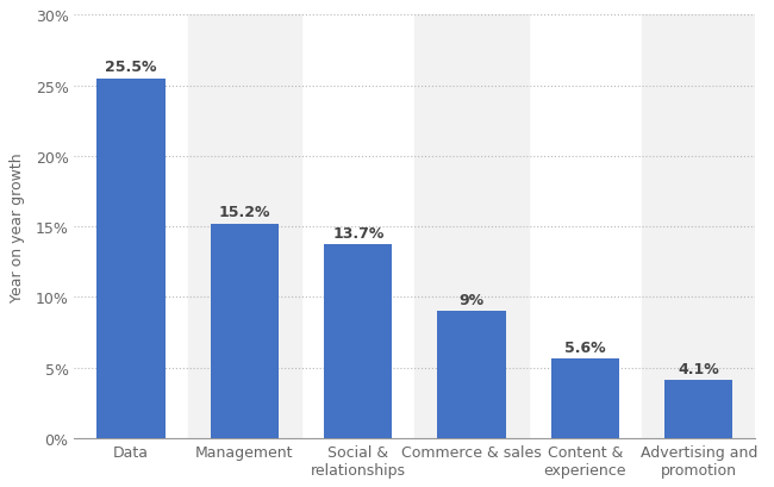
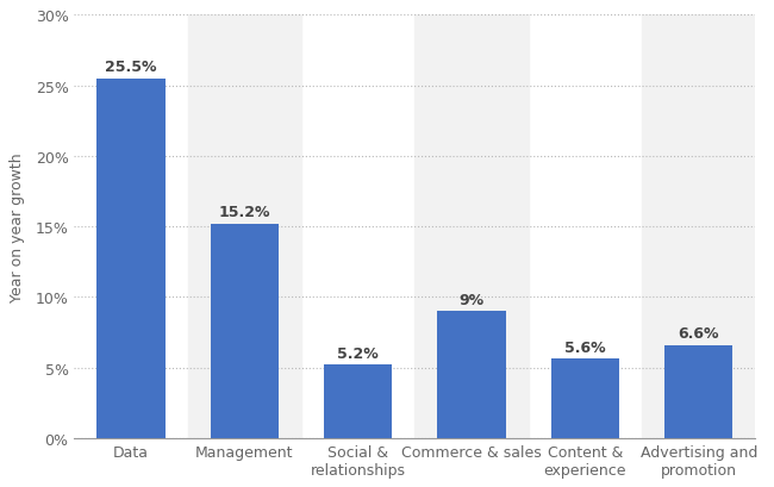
Social & relationships: 13.7% -> 5.2%
Advertising and promotion: 4.1% -> 6.6%
